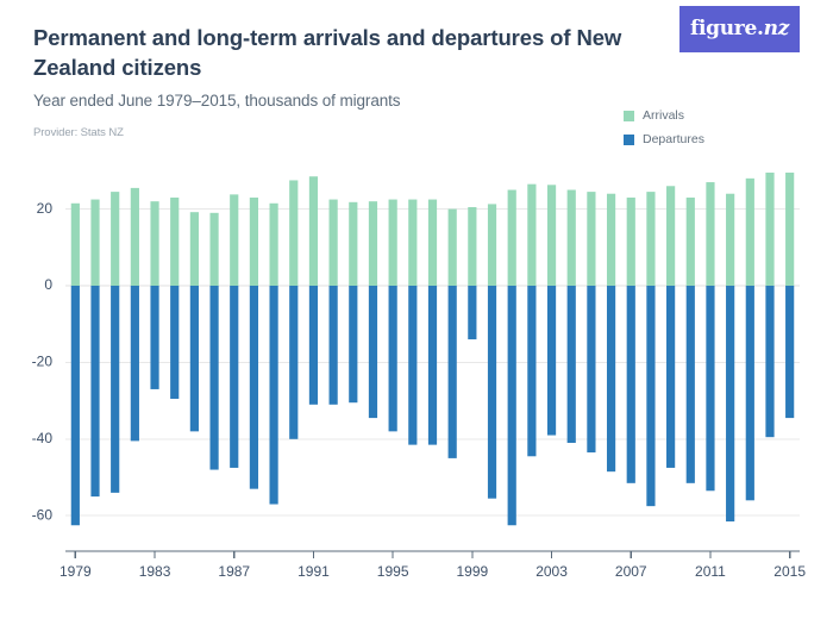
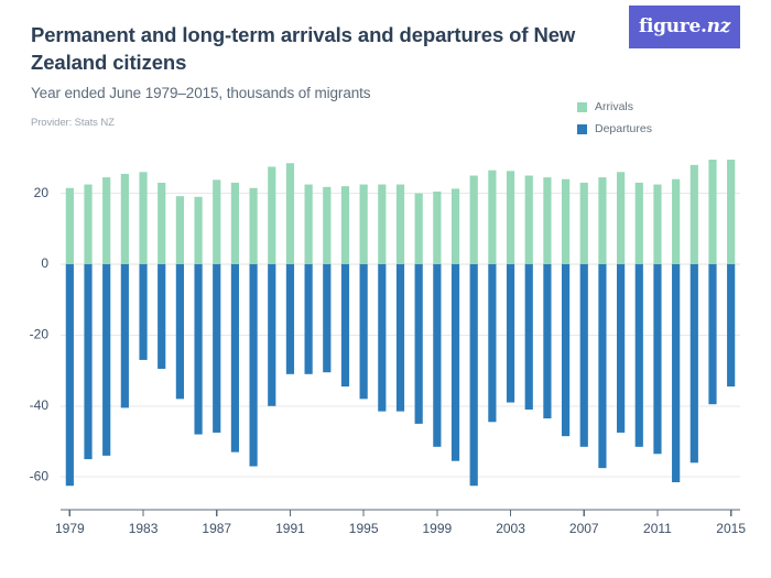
Arrivals/1983: 22 -> 26
Departures/1999: -14 -> -52
Arrivals/2011: 27 -> 22
